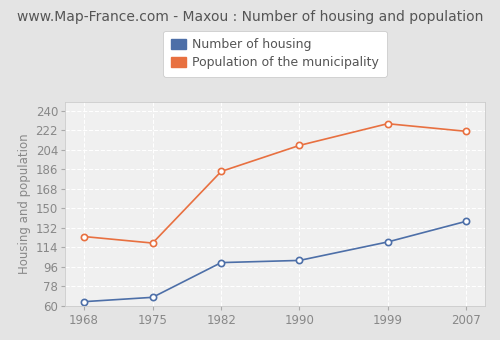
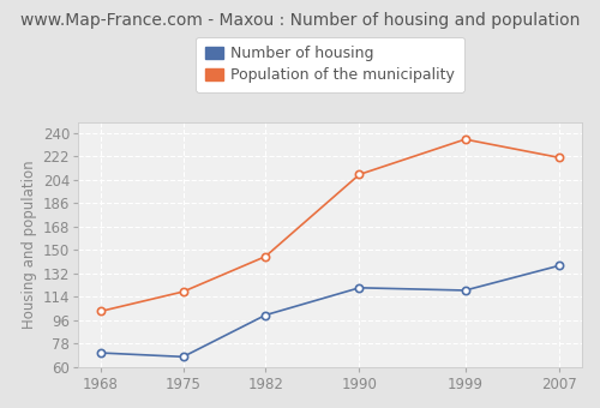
Number of housing/1968: 64 -> 71
Population of the municipality/1968: 124 -> 103
Population of the municipality/1982: 184 -> 145
Number of housing/1990: 102 -> 121
Population of the municipality/1999: 228 -> 235
